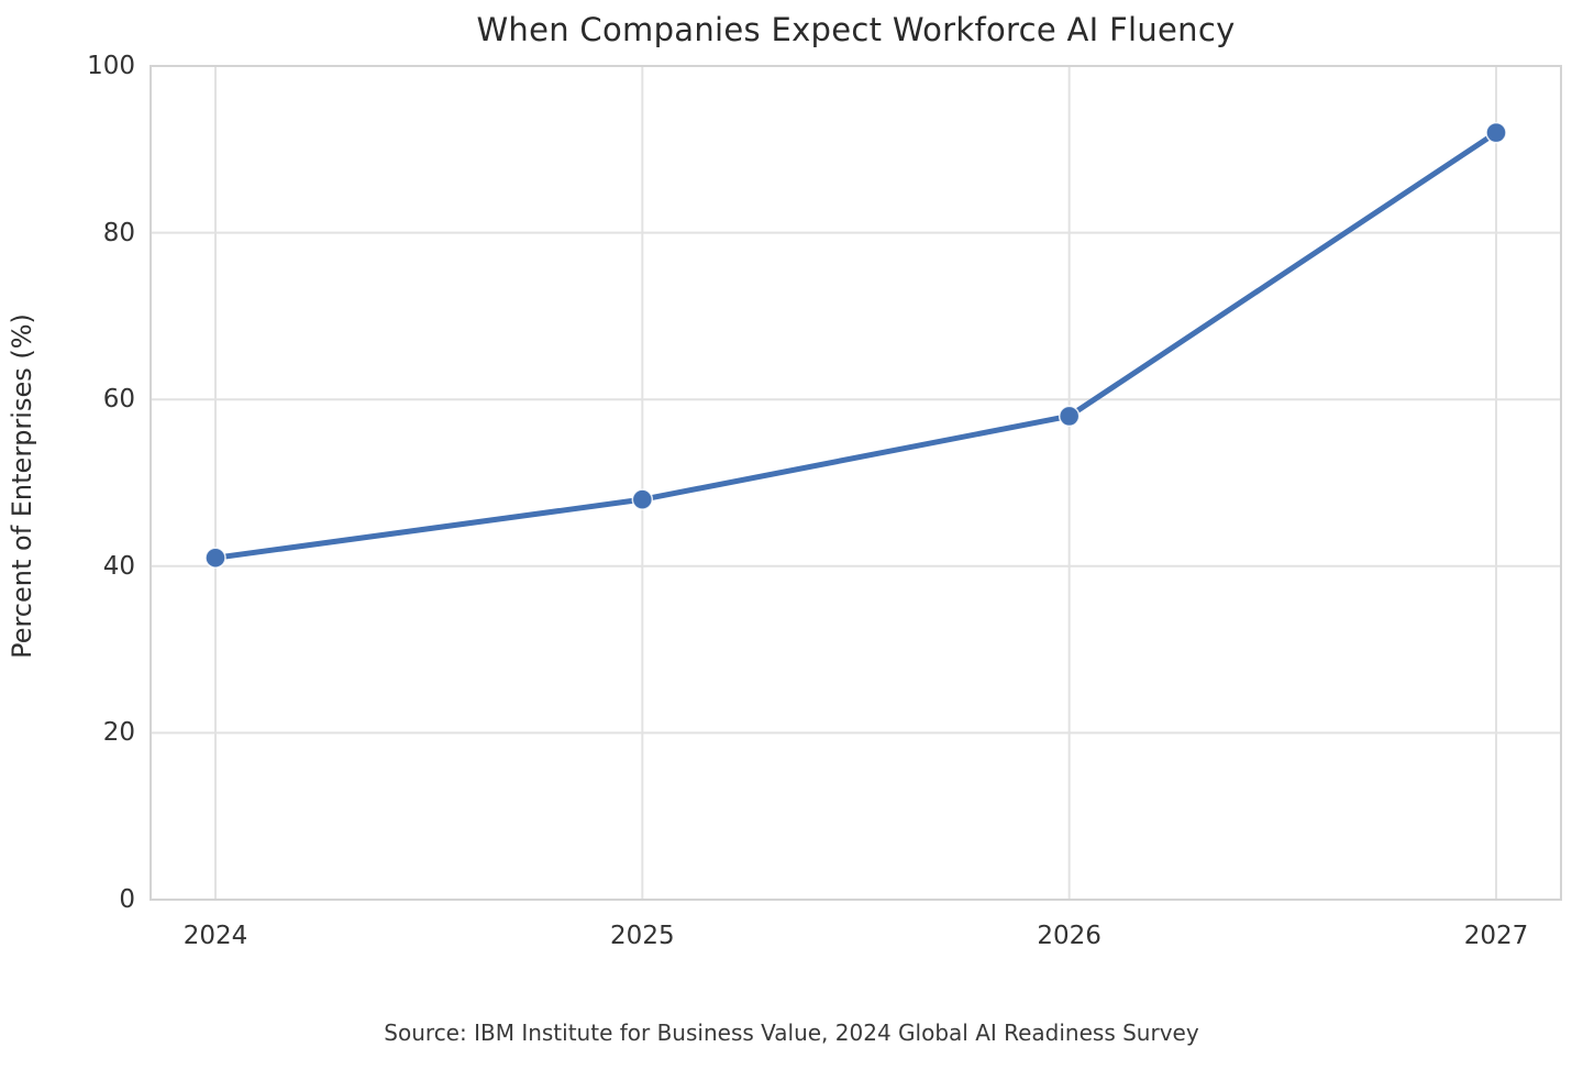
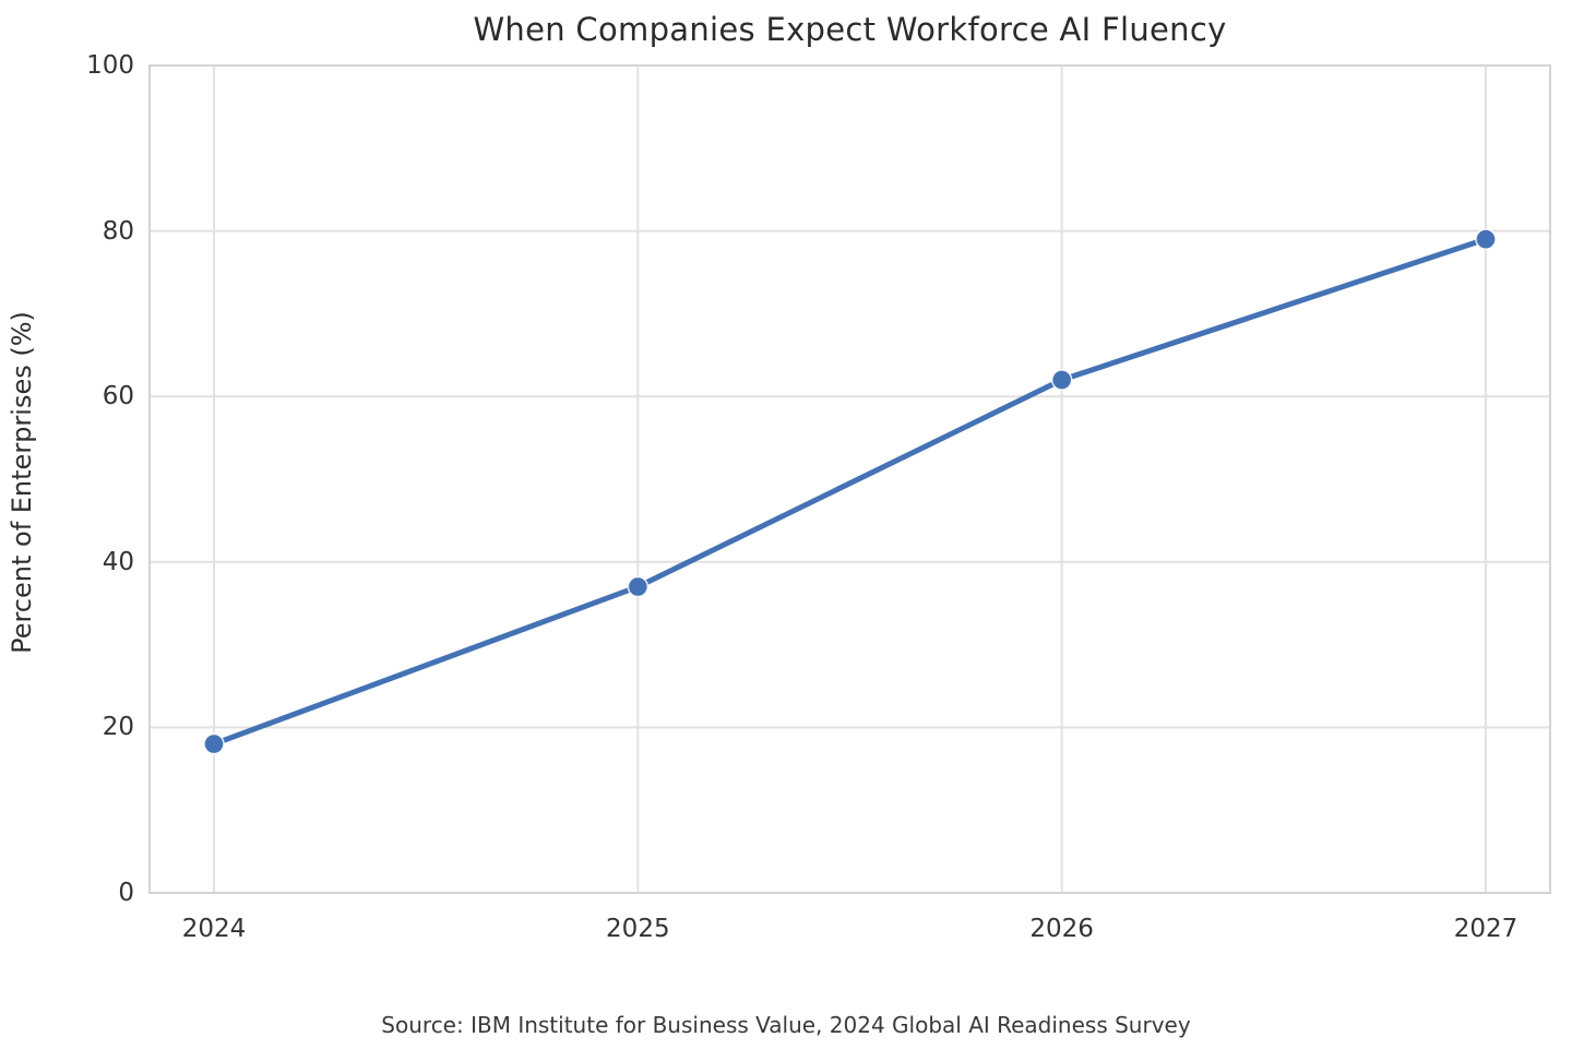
2024: 41 -> 18
2025: 48 -> 37
2026: 58 -> 62
2027: 92 -> 79
